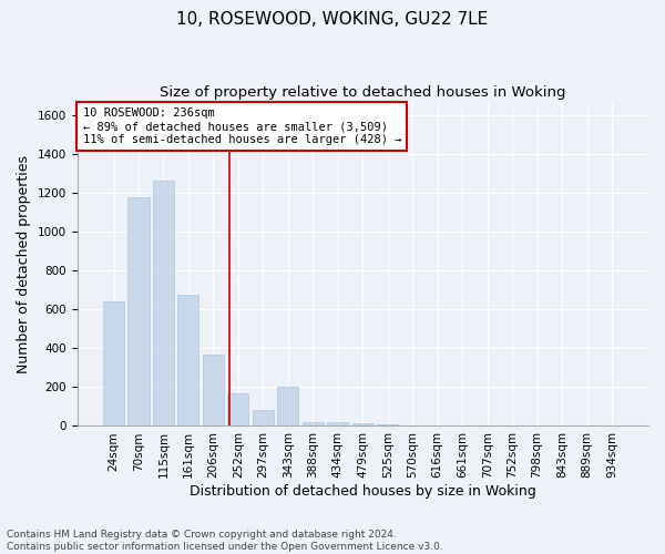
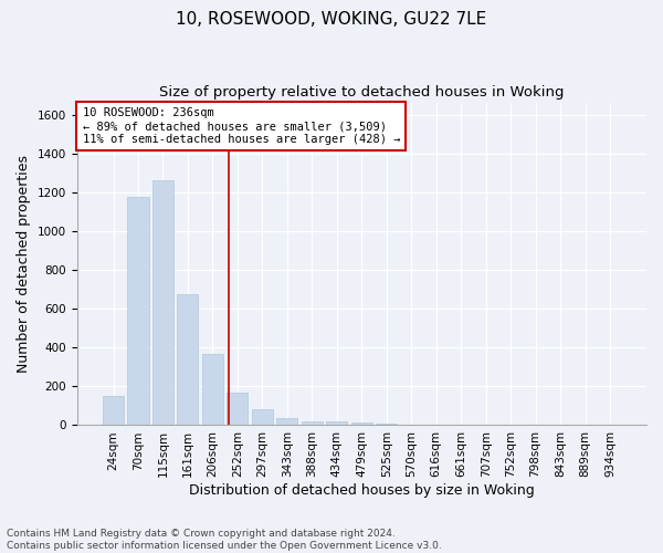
24sqm: 640 -> 150
343sqm: 200 -> 40
